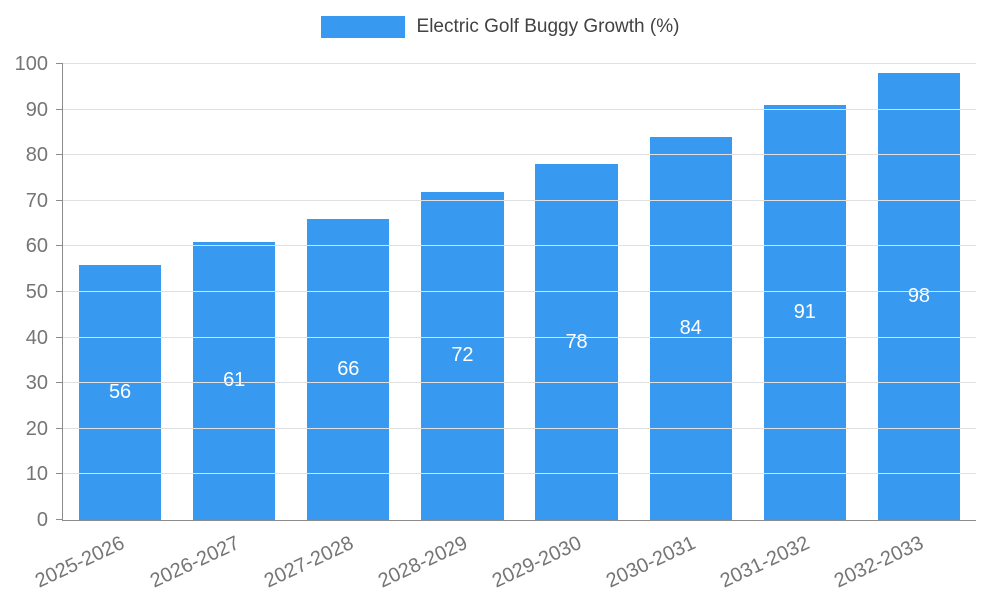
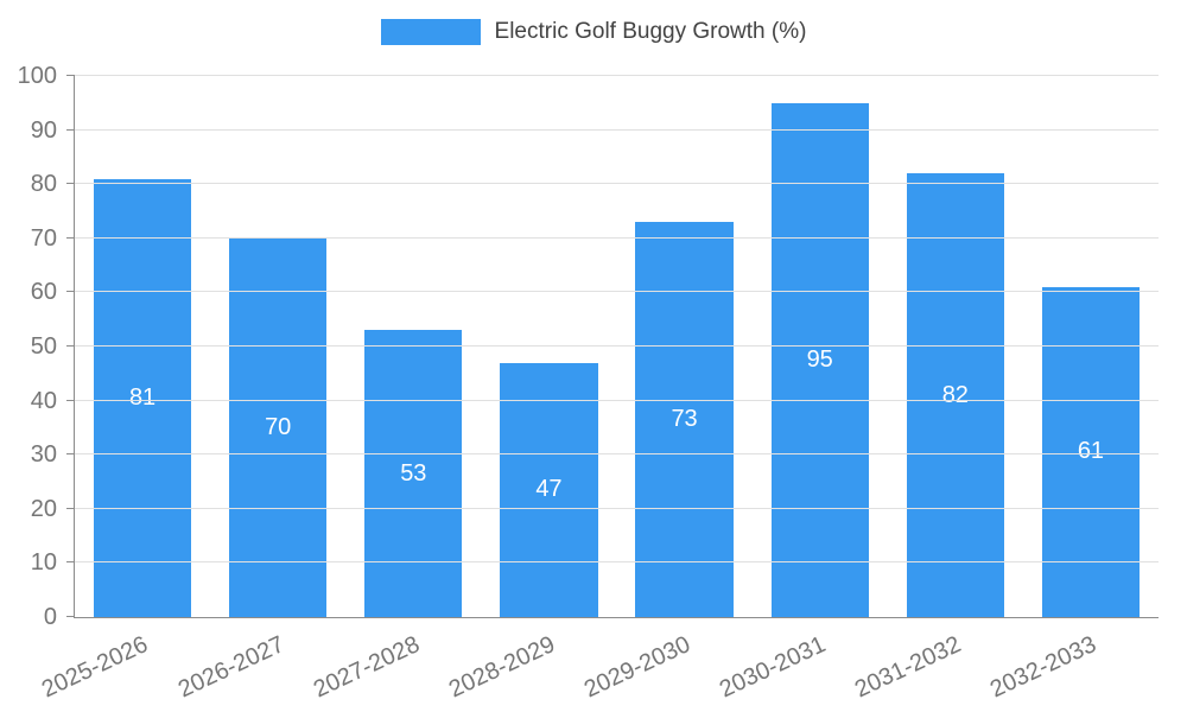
2025-2026: 56 -> 81
2026-2027: 61 -> 70
2027-2028: 66 -> 53
2028-2029: 72 -> 47
2029-2030: 78 -> 73
2030-2031: 84 -> 95
2031-2032: 91 -> 82
2032-2033: 98 -> 61
